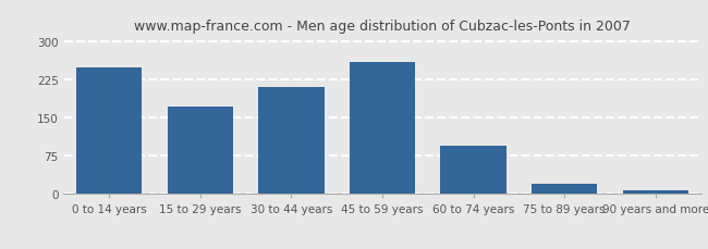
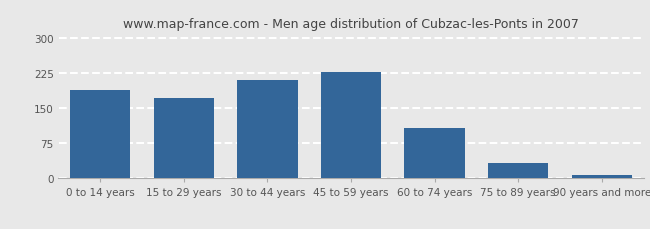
0 to 14 years: 250 -> 190
45 to 59 years: 260 -> 228
60 to 74 years: 95 -> 107
75 to 89 years: 20 -> 33
